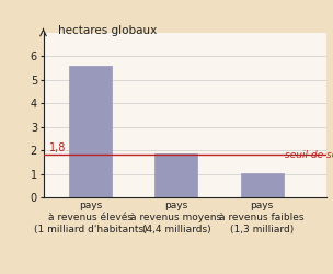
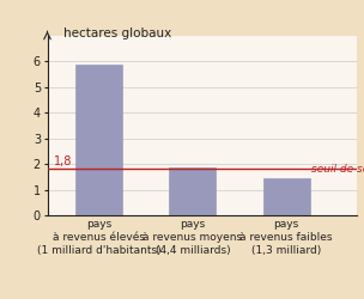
pays à revenus élevés (1 milliard d'habitants): 5.60 -> 5.90
pays à revenus faibles (1,3 milliard): 1.05 -> 1.45
